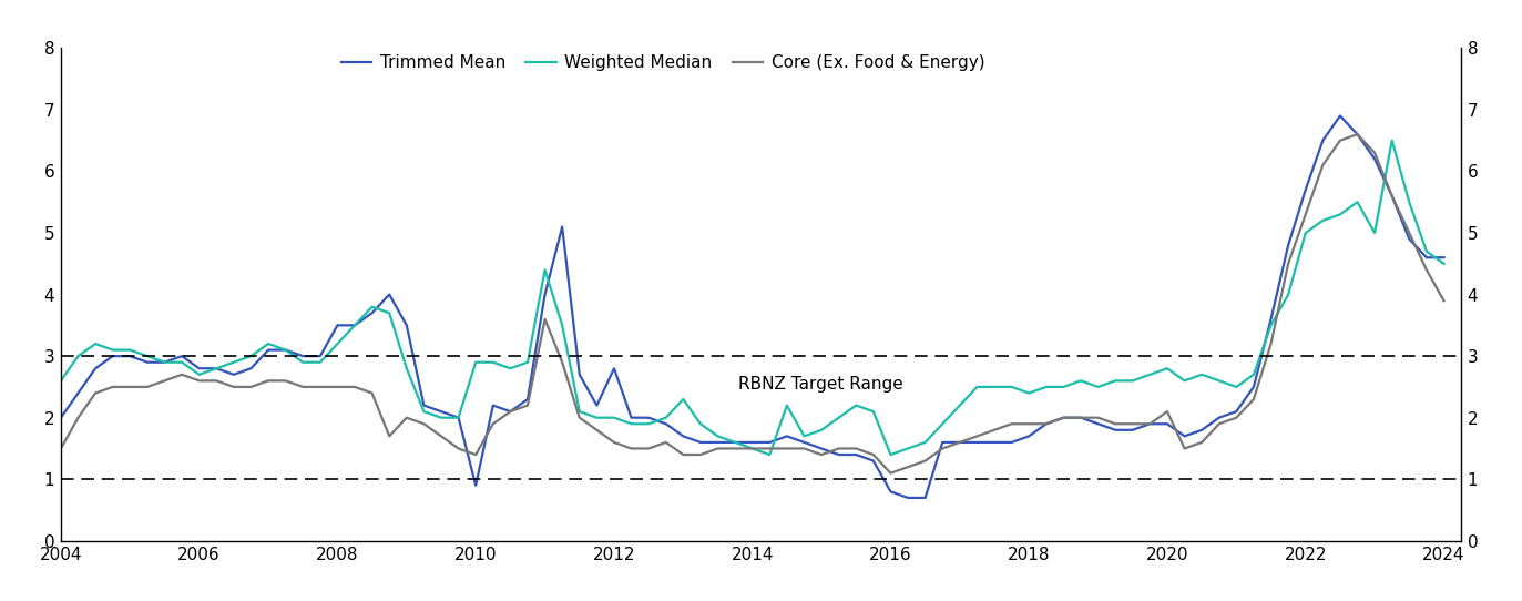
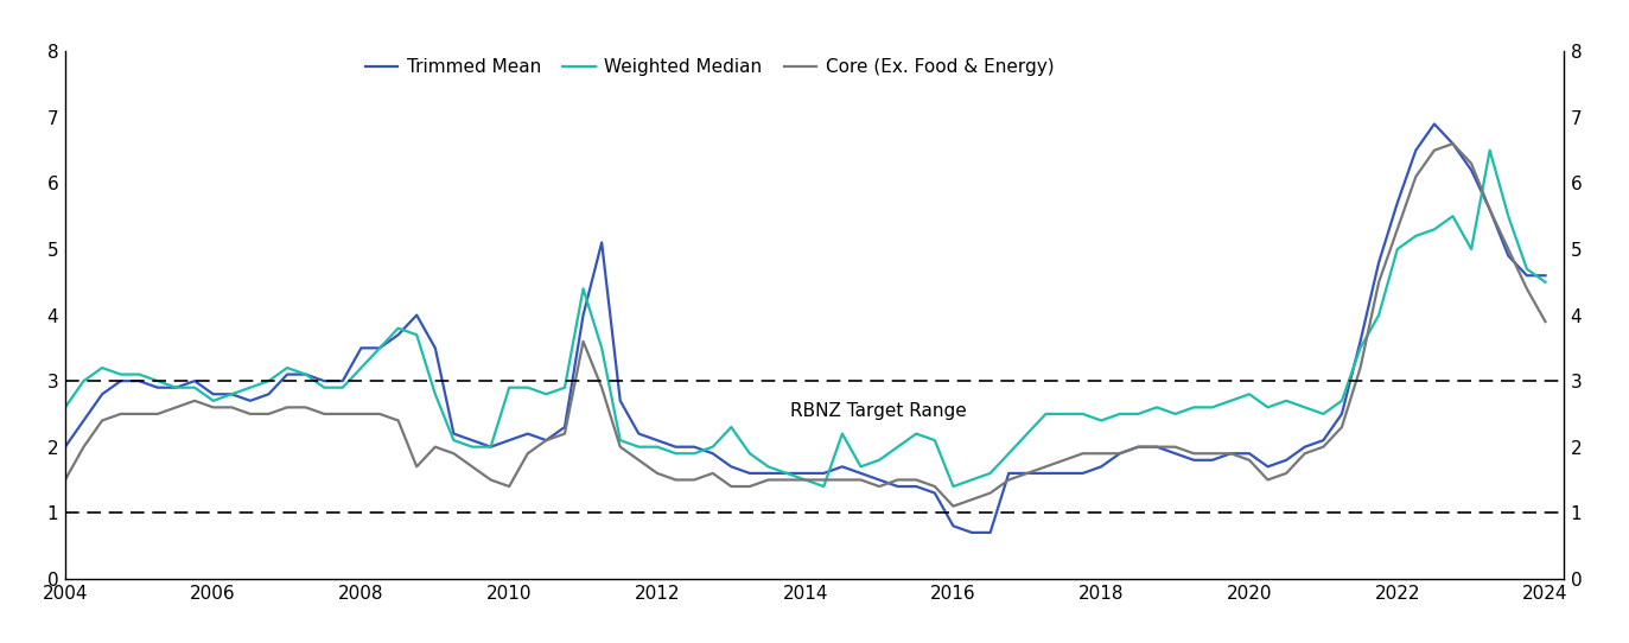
Trimmed Mean/2010: 0.9 -> 2.1
Trimmed Mean/2012: 2.8 -> 2.1
Core (Ex. Food & Energy)/2020: 2.1 -> 1.8
